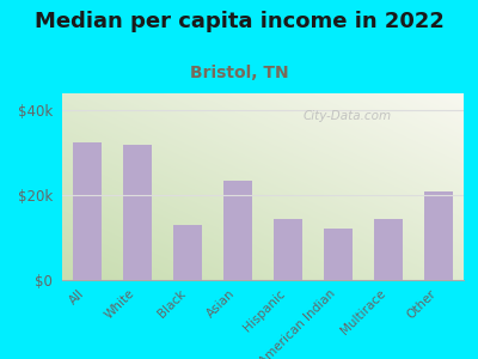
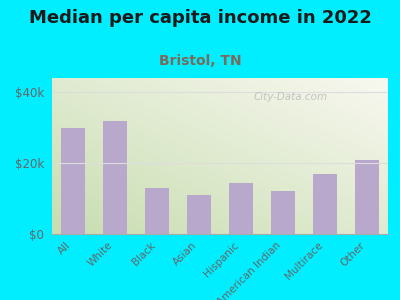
All: $32.5k -> $30.0k
Asian: $23.5k -> $11.0k
Multirace: $14.5k -> $17.0k
